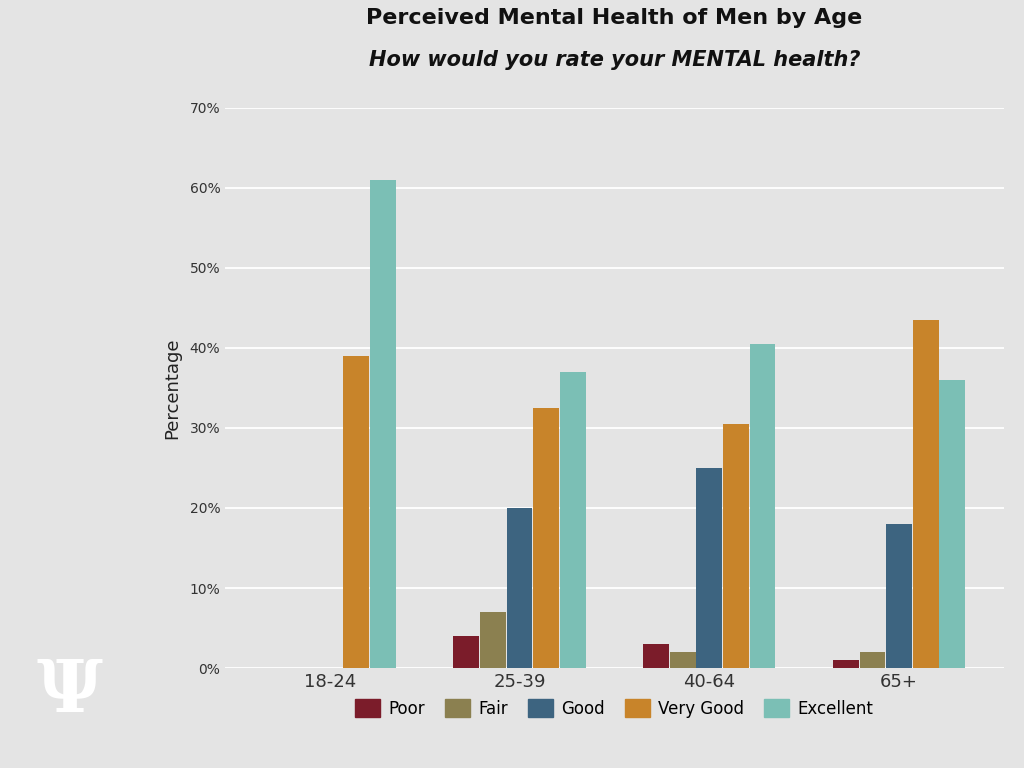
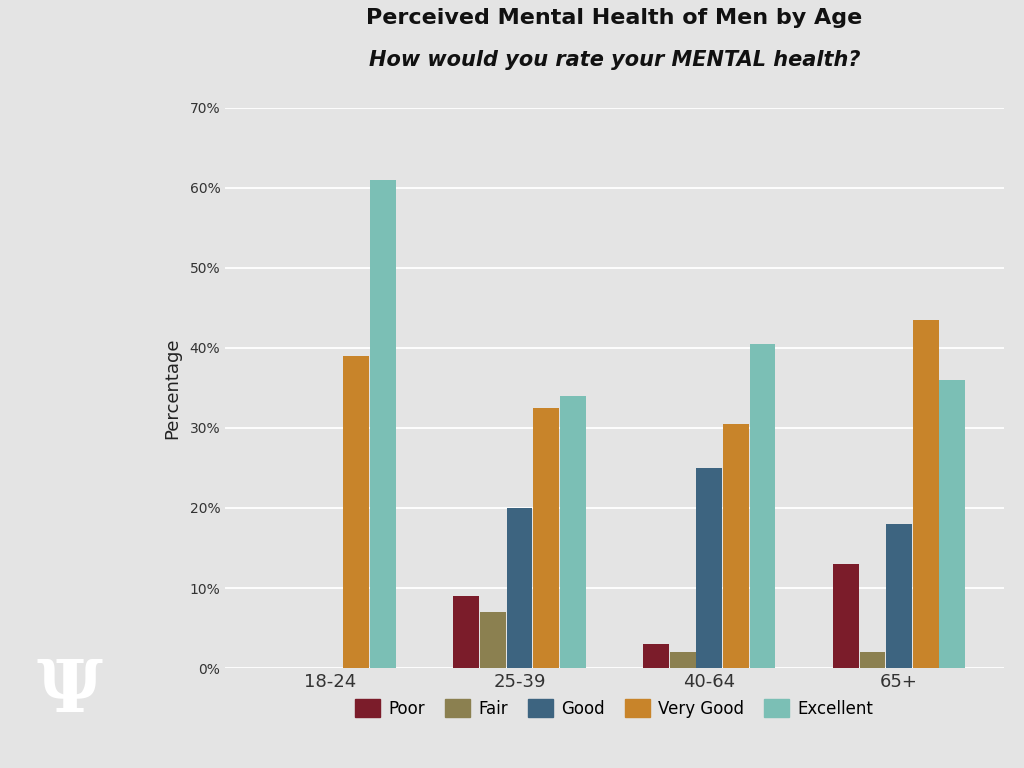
Poor/25-39: 4% -> 9%
Excellent/25-39: 37.0% -> 34.0%
Poor/65+: 1% -> 13%
